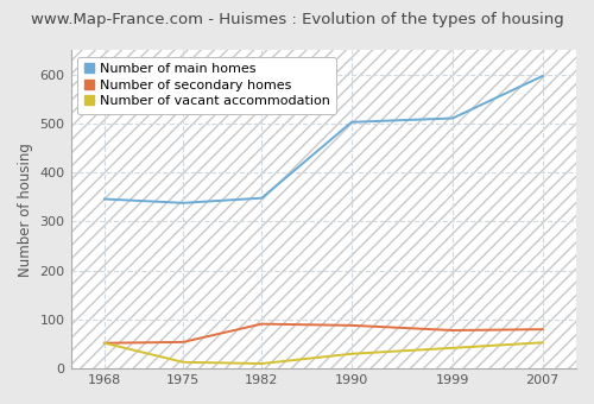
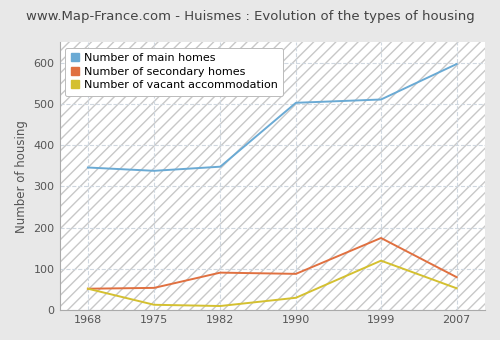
Number of secondary homes/1999: 78 -> 175
Number of vacant accommodation/1999: 42 -> 120
